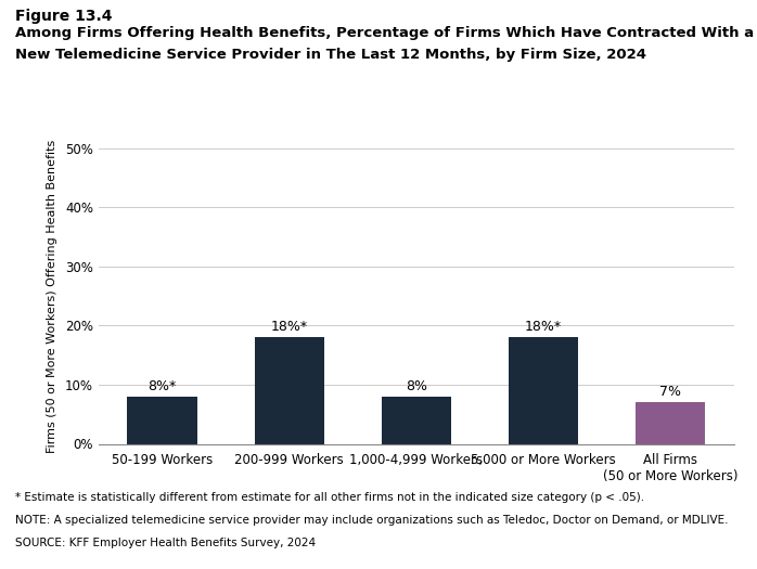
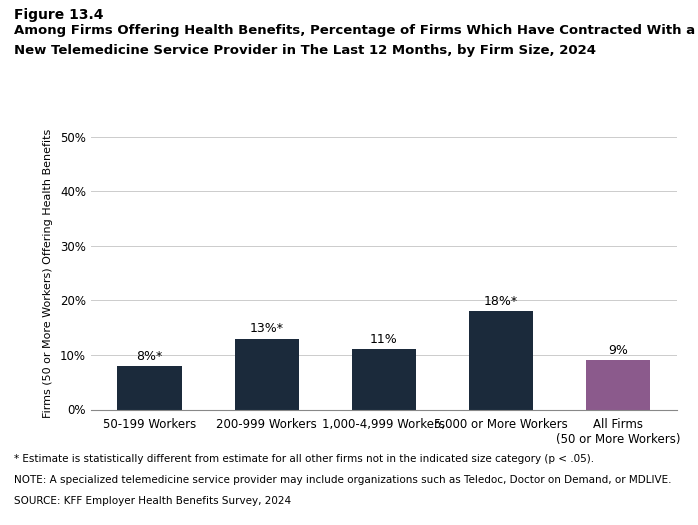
200-999 Workers: 18%* -> 13%*
1,000-4,999 Workers: 8% -> 11%
All Firms (50 or More Workers): 7% -> 9%
